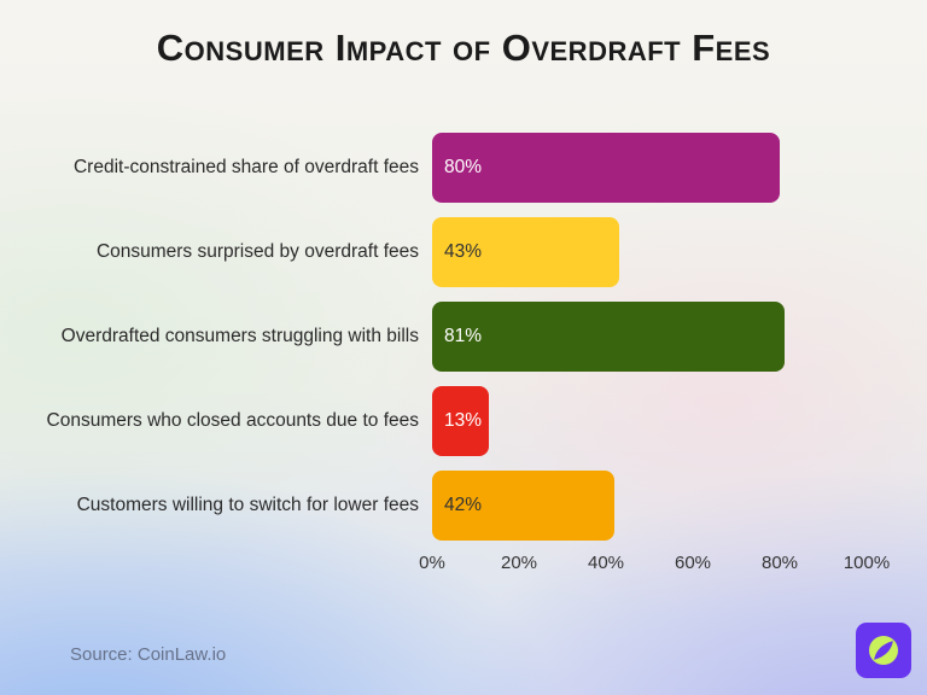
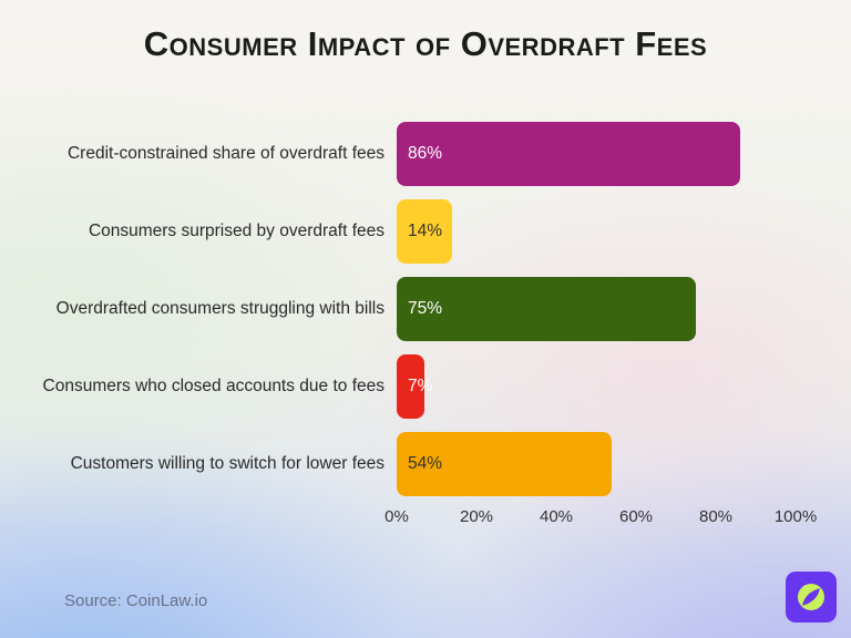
Credit-constrained share of overdraft fees: 80% -> 86%
Consumers surprised by overdraft fees: 43% -> 14%
Overdrafted consumers struggling with bills: 81% -> 75%
Consumers who closed accounts due to fees: 13% -> 7%
Customers willing to switch for lower fees: 42% -> 54%
